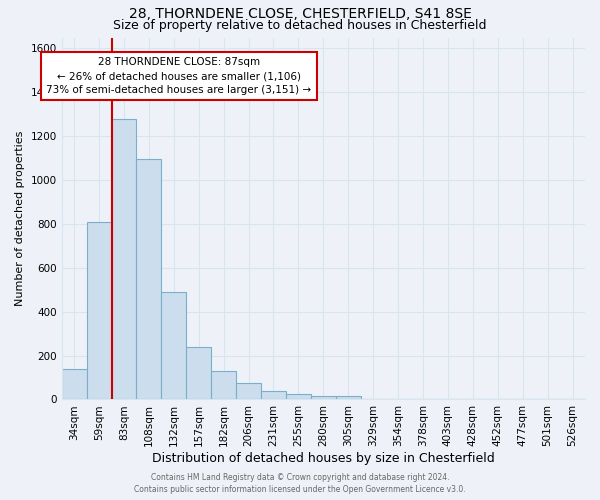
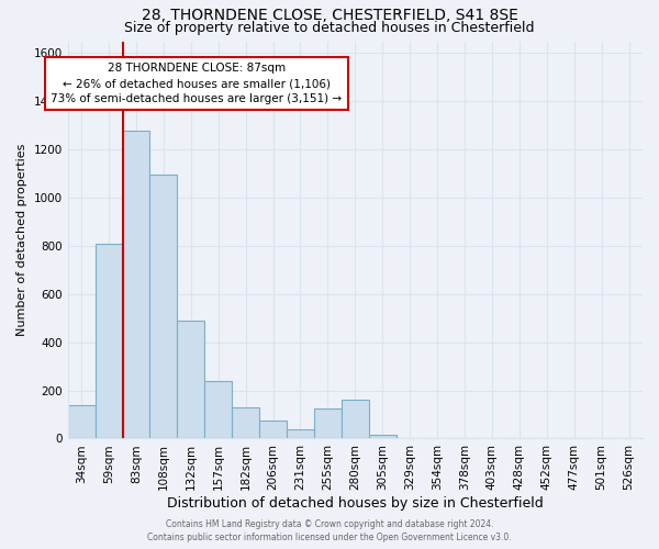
255sqm: 25 -> 125
280sqm: 18 -> 160
